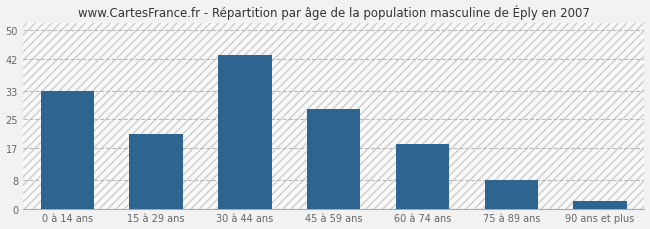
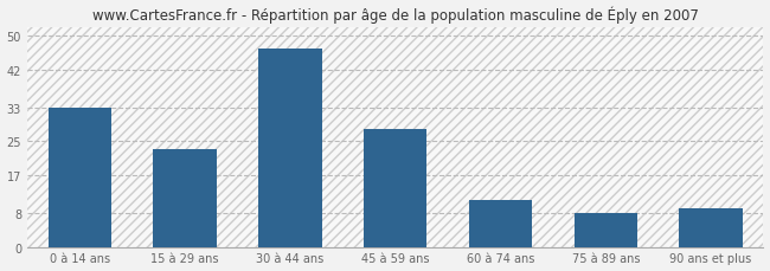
15 à 29 ans: 21 -> 23
30 à 44 ans: 43 -> 47
60 à 74 ans: 18 -> 11
90 ans et plus: 2 -> 9
